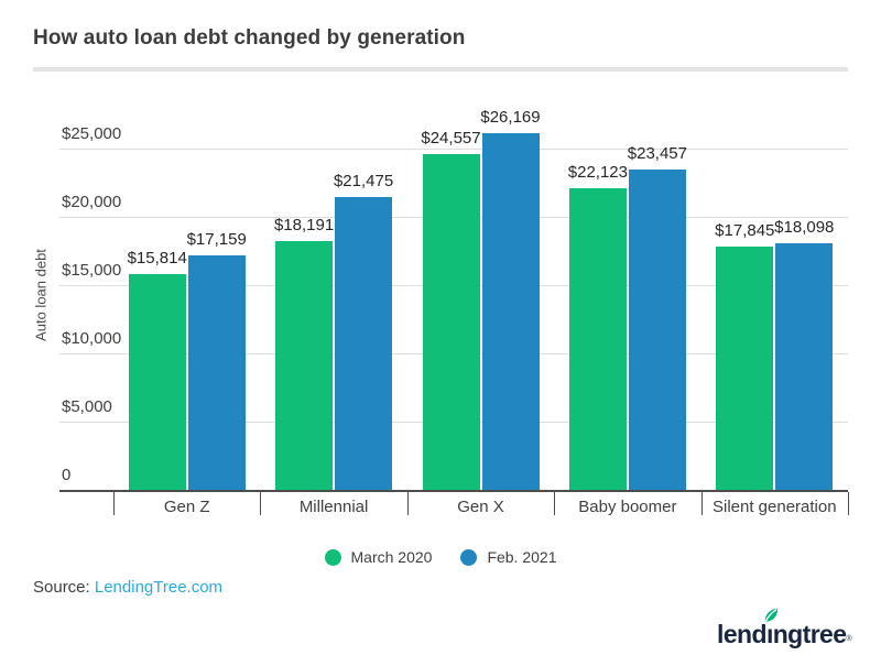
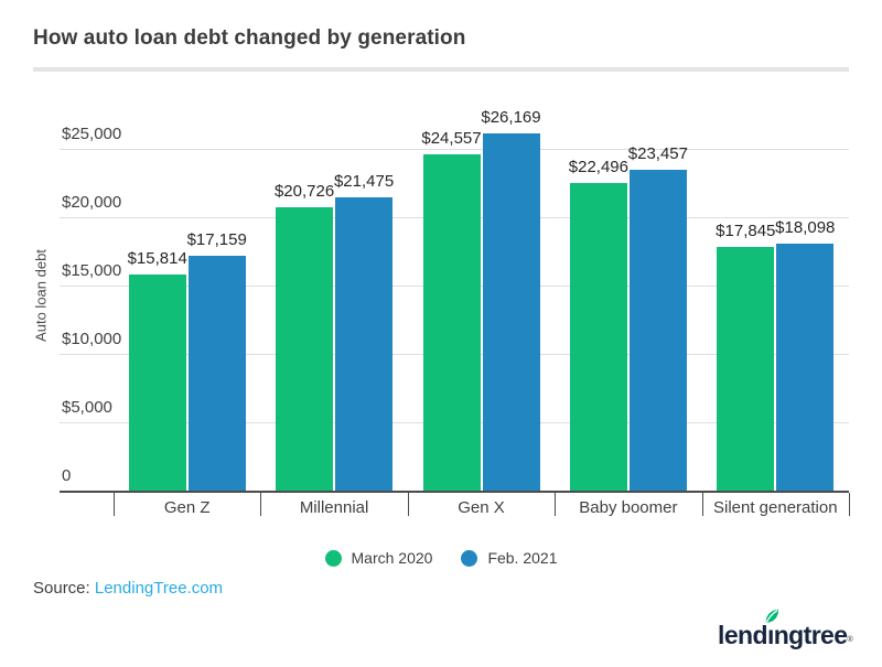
March 2020/Millennial: $18,191 -> $20,726
March 2020/Baby boomer: $22,123 -> $22,496
